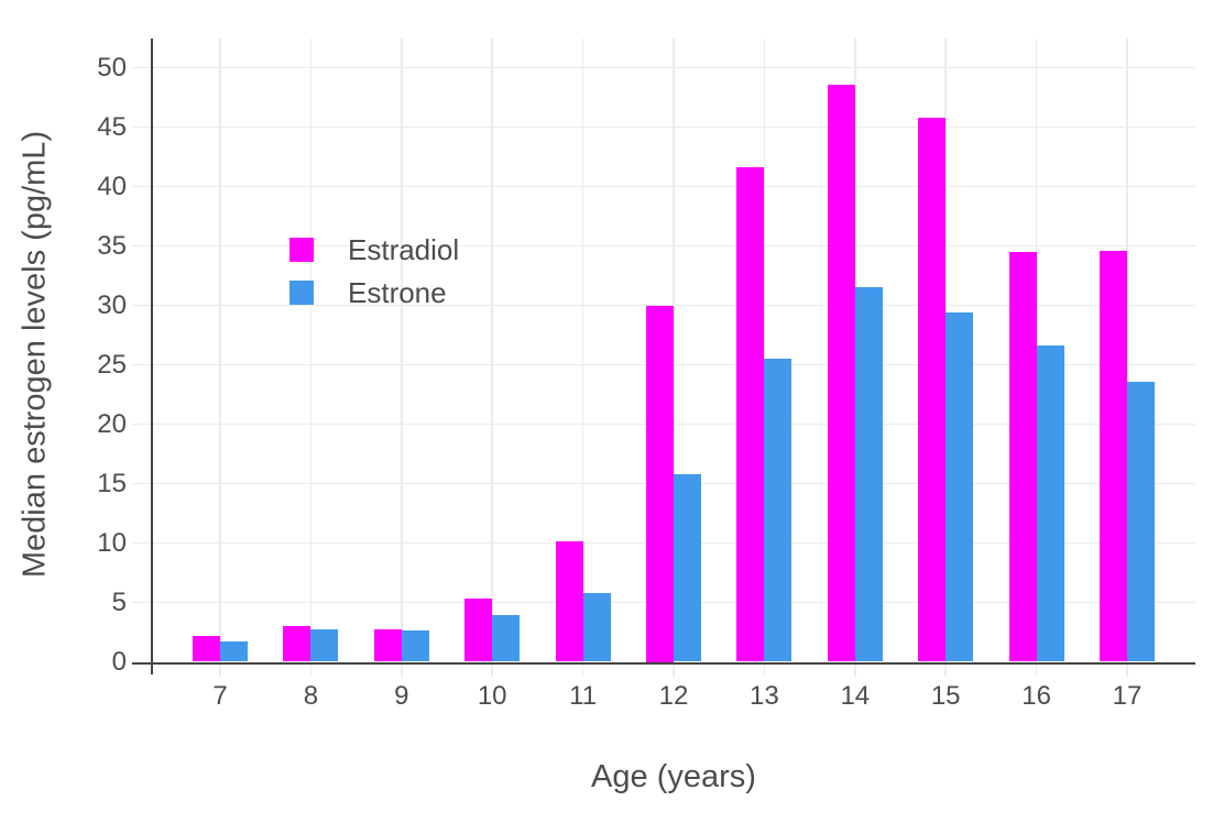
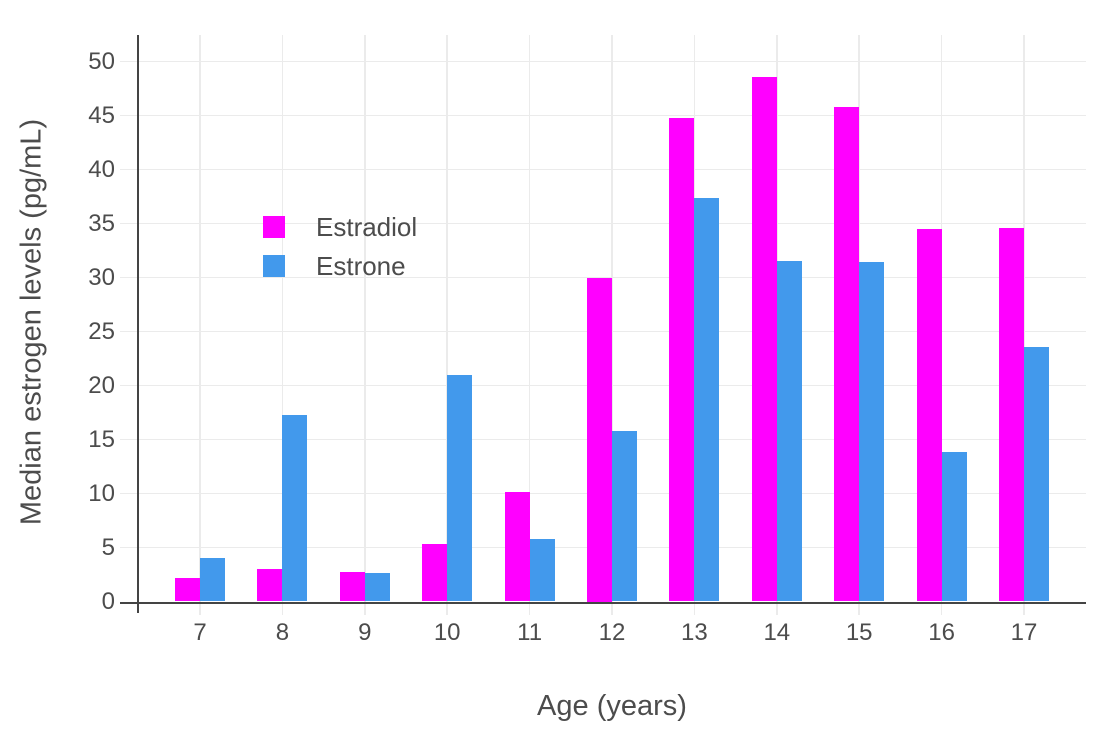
Estrone/7: 1.7 -> 4.0
Estrone/8: 2.7 -> 17.3
Estrone/10: 3.9 -> 21.0
Estradiol/13: 41.6 -> 44.8
Estrone/13: 25.5 -> 37.4
Estrone/15: 29.4 -> 31.4
Estrone/16: 26.6 -> 13.8
